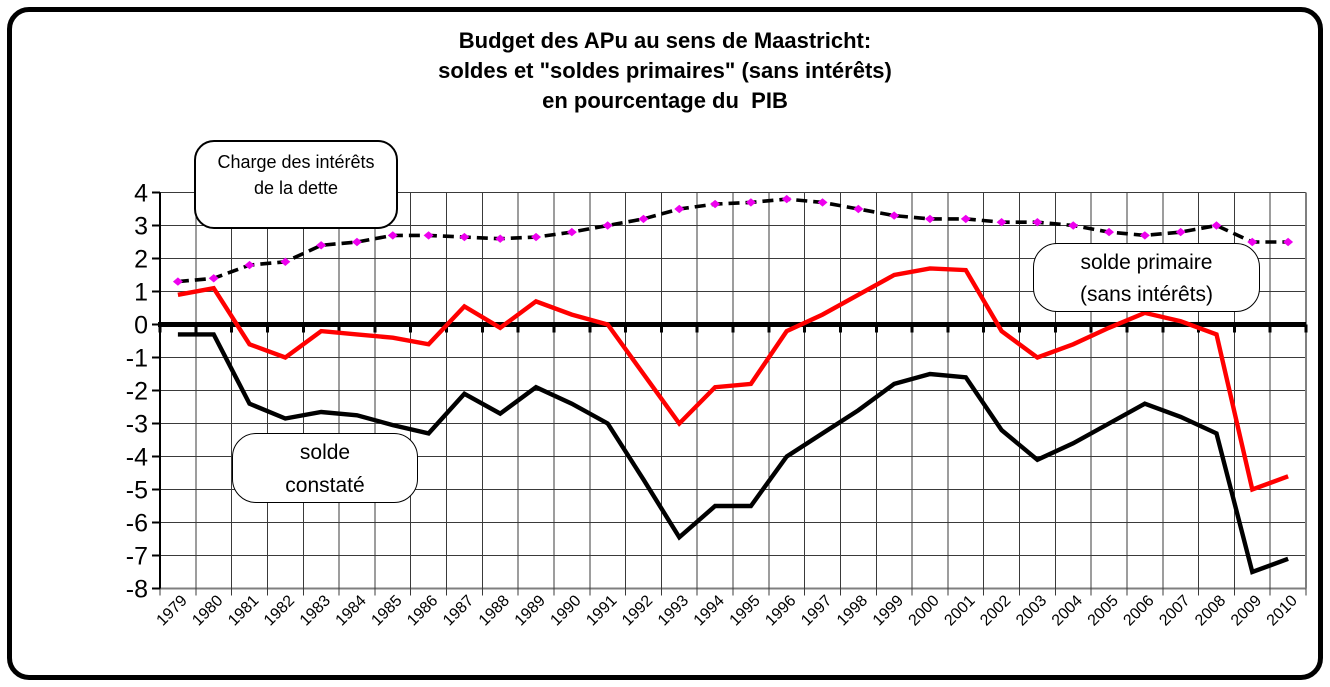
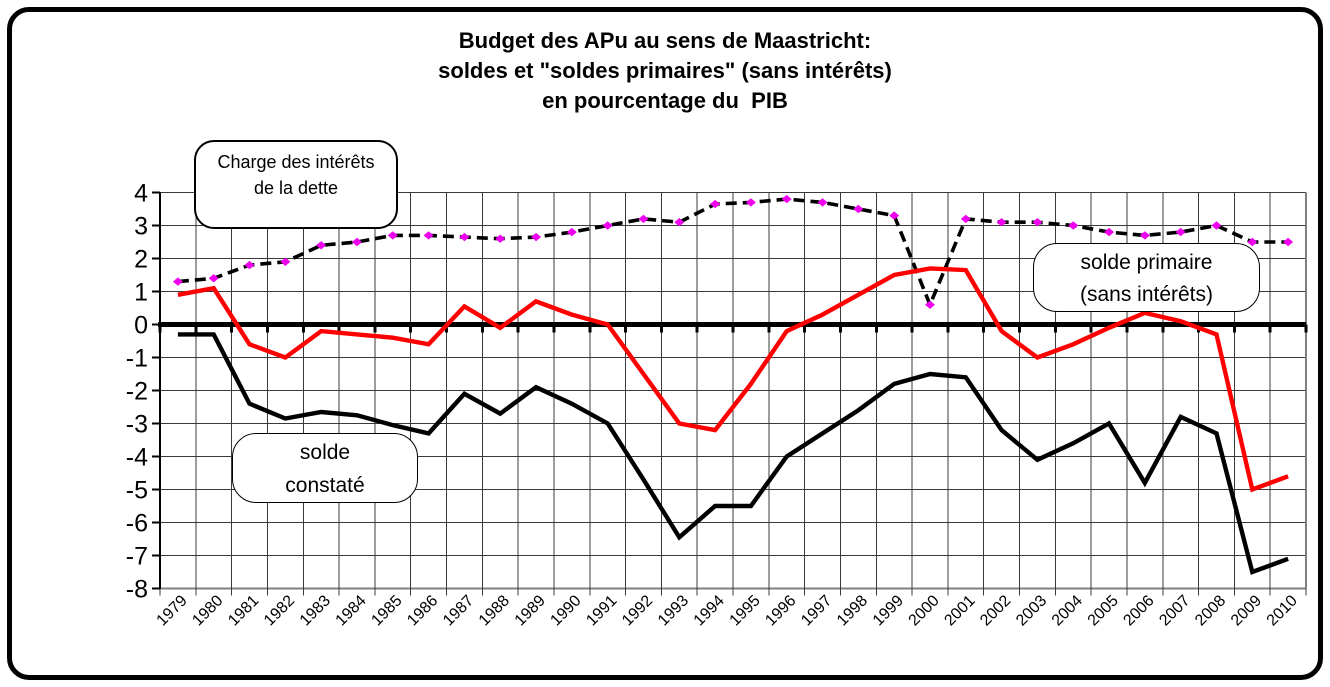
Charge des intérêts de la dette/1993: 3.5 -> 3.1
solde primaire (sans intérêts)/1994: -1.9 -> -3.2
Charge des intérêts de la dette/2000: 3.2 -> 0.6
solde constaté/2006: -2.4 -> -4.8
